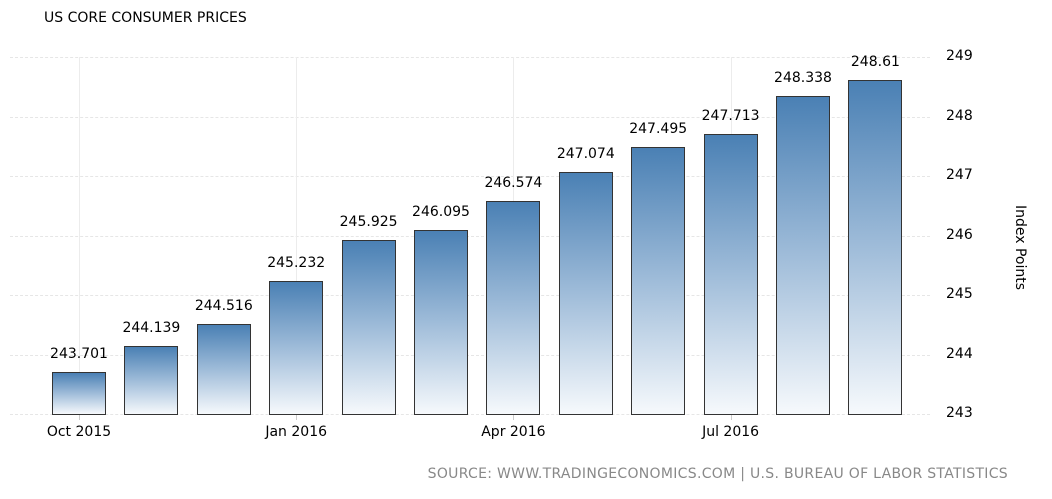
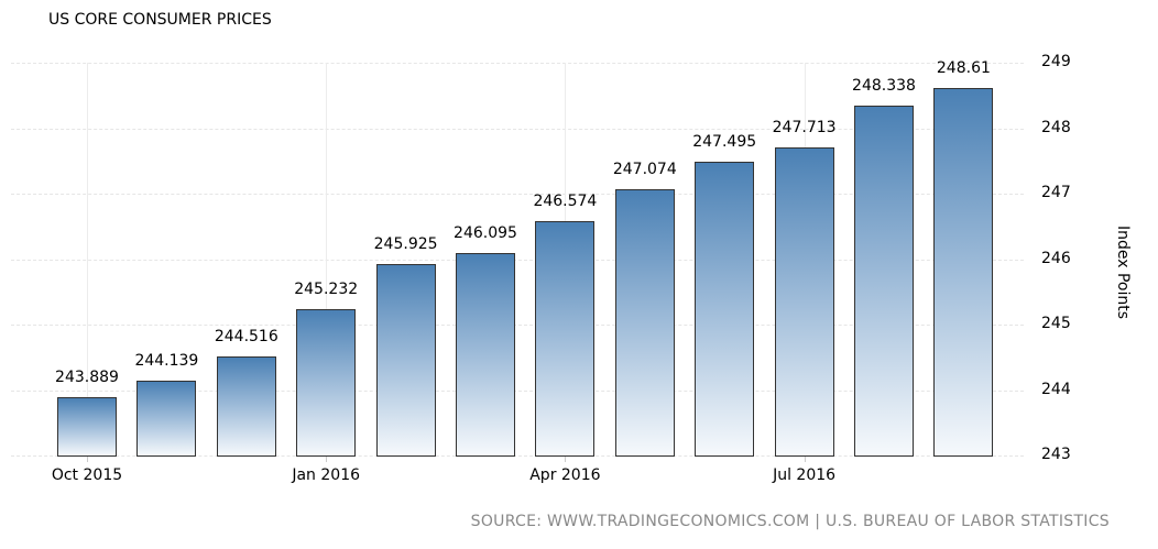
Oct 2015: 243.701 -> 243.889
